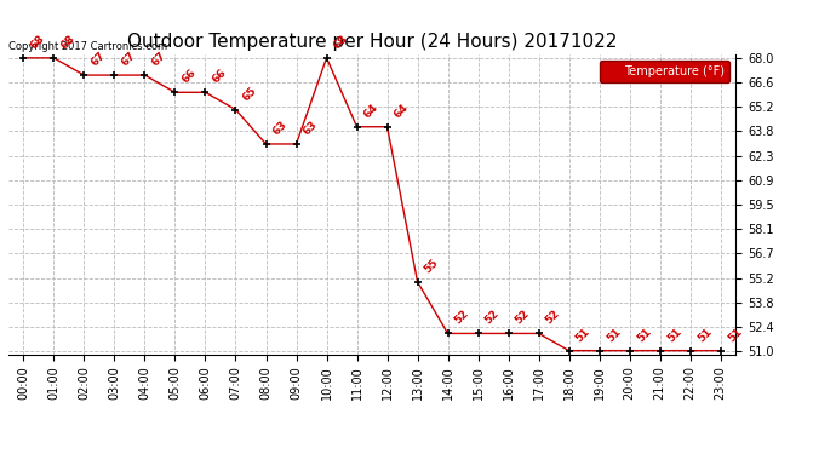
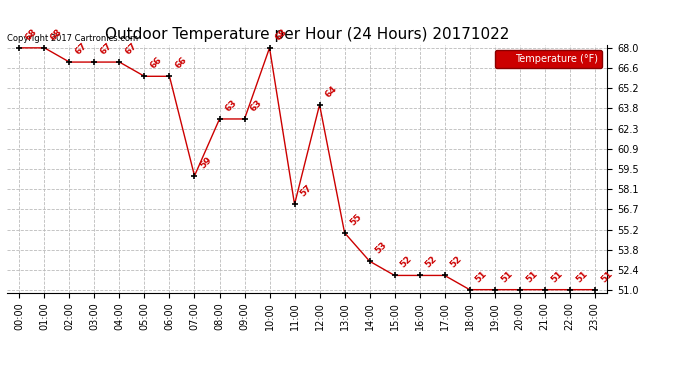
07:00: 65 -> 59
11:00: 64 -> 57
14:00: 52 -> 53
